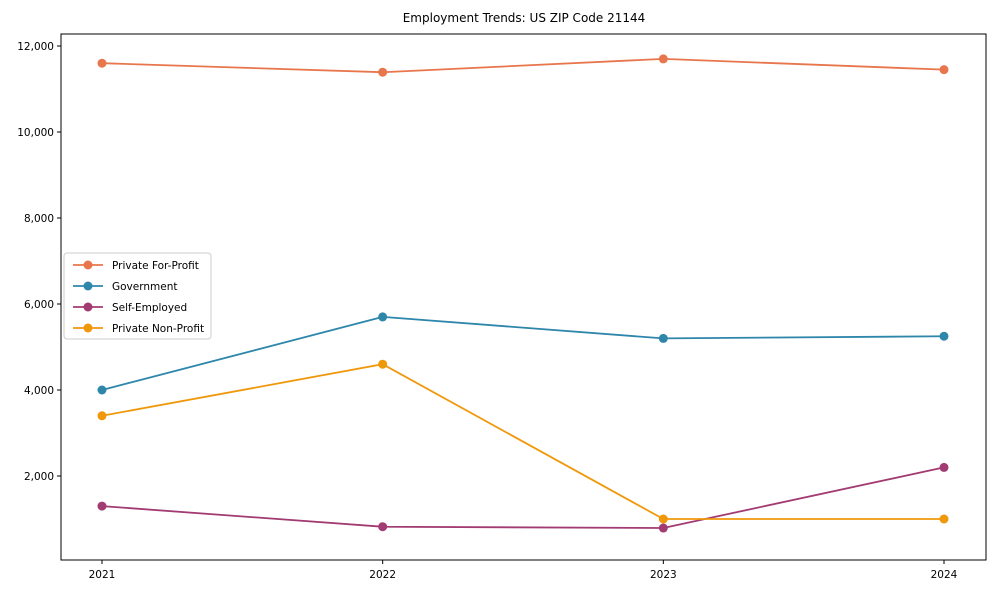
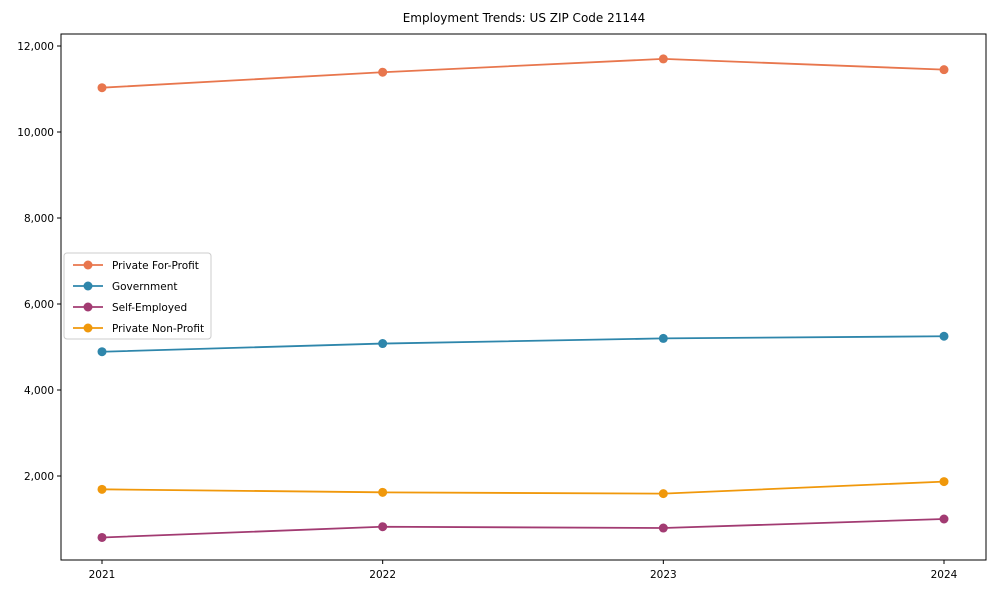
Private For-Profit/2021: 11600 -> 11000
Government/2021: 4000 -> 4900
Self-Employed/2021: 1300 -> 600
Private Non-Profit/2021: 3400 -> 1700
Government/2022: 5700 -> 5100
Private Non-Profit/2022: 4600 -> 1600
Private Non-Profit/2023: 1000 -> 1600
Self-Employed/2024: 2200 -> 1000
Private Non-Profit/2024: 1000 -> 1900
